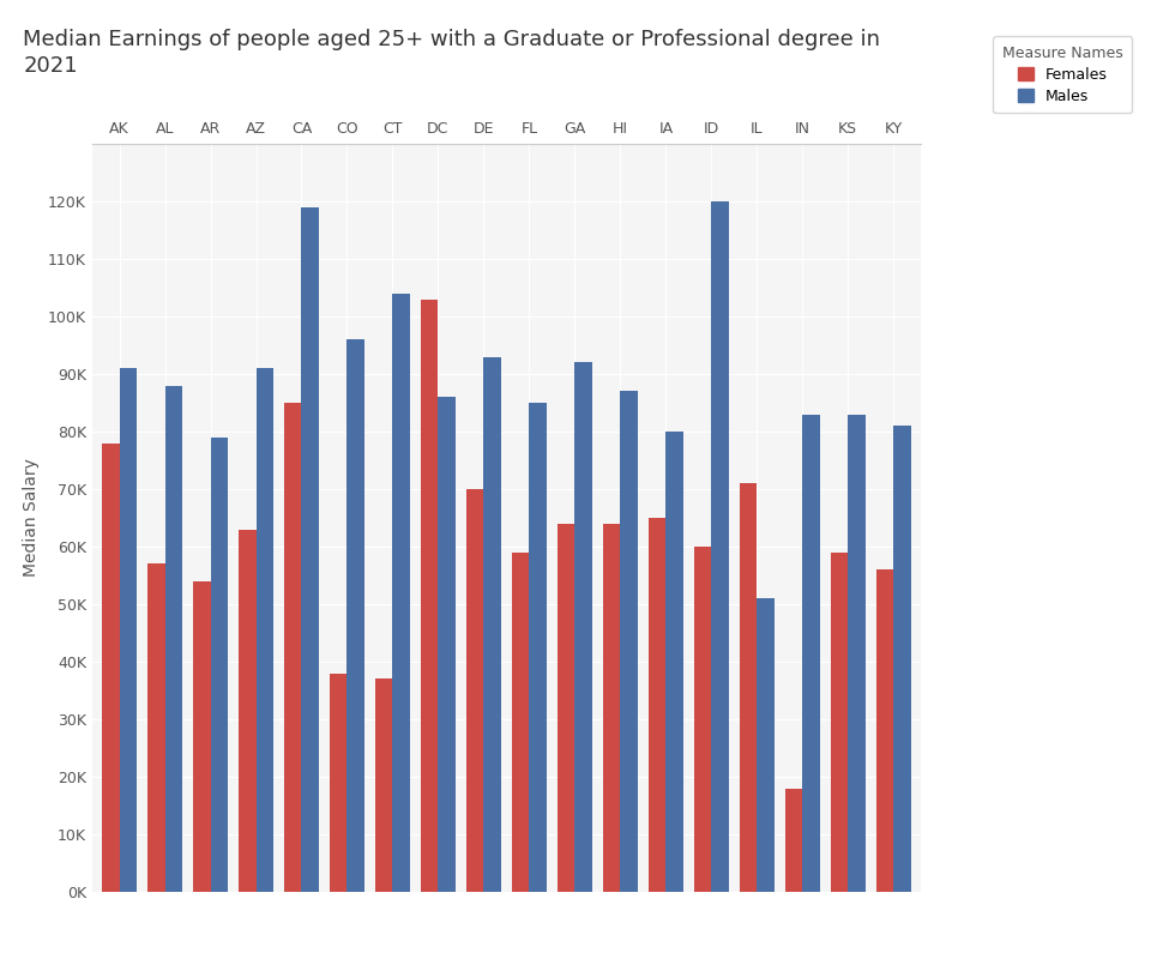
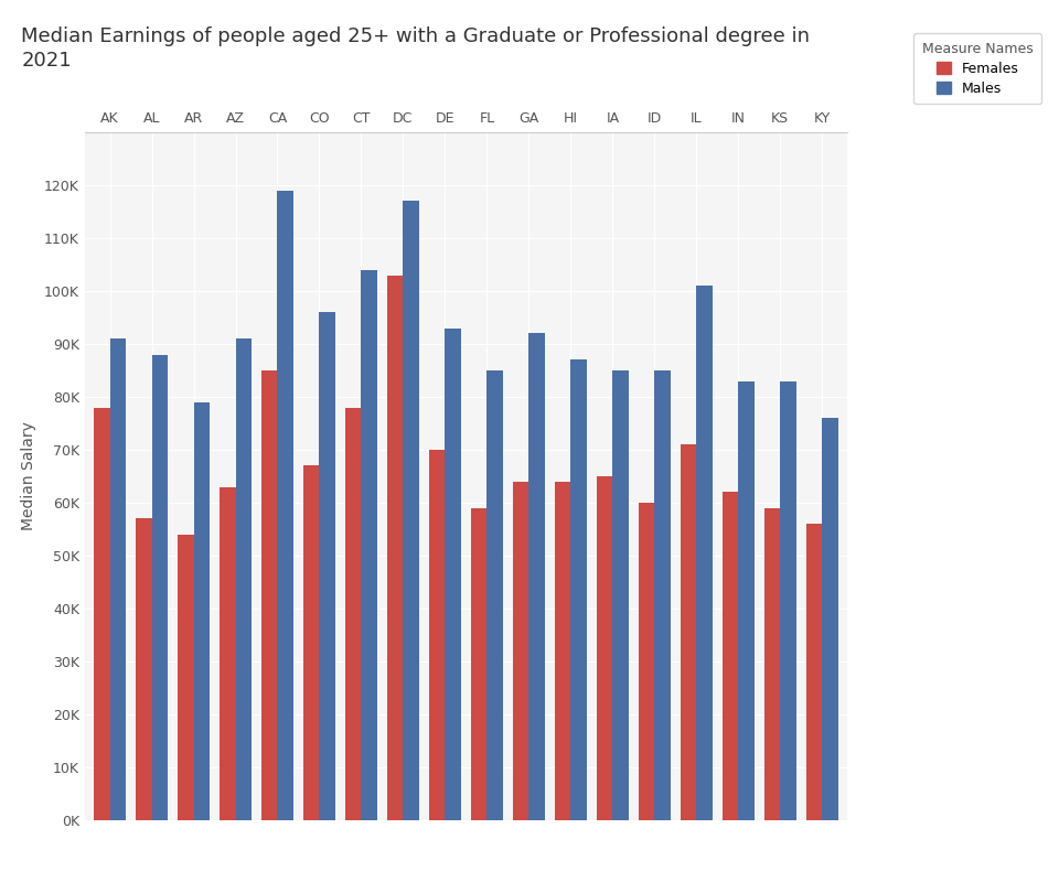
Females/CO: 38K -> 67K
Females/CT: 37K -> 78K
Males/DC: 86K -> 117K
Males/IA: 80K -> 85K
Males/ID: 120K -> 85K
Males/IL: 51K -> 101K
Females/IN: 18K -> 62K
Males/KY: 81K -> 76K
